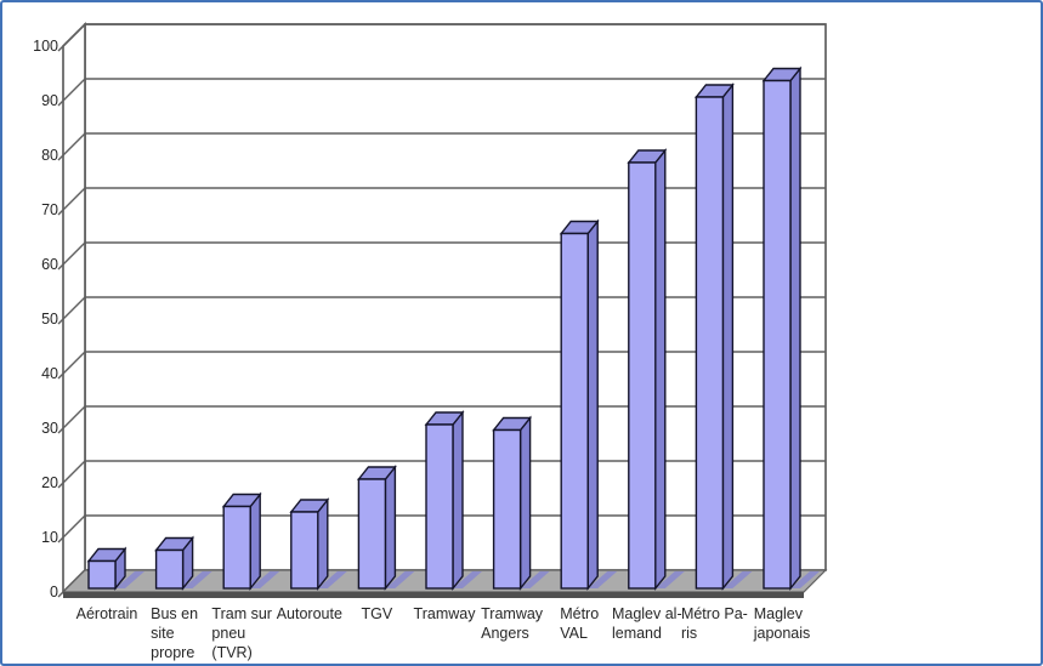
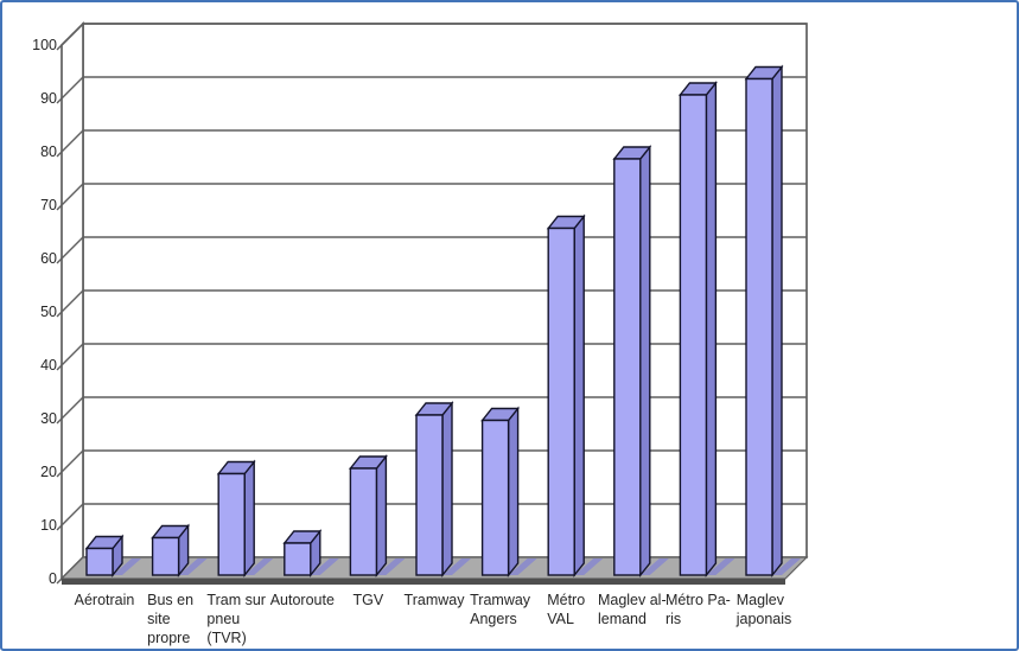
Tram sur pneu (TVR): 15 -> 19
Autoroute: 14 -> 6
